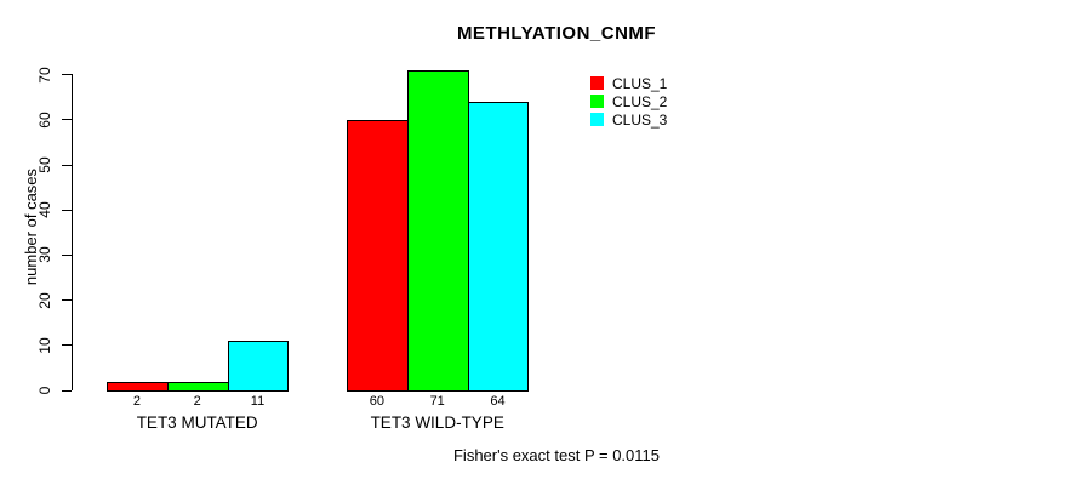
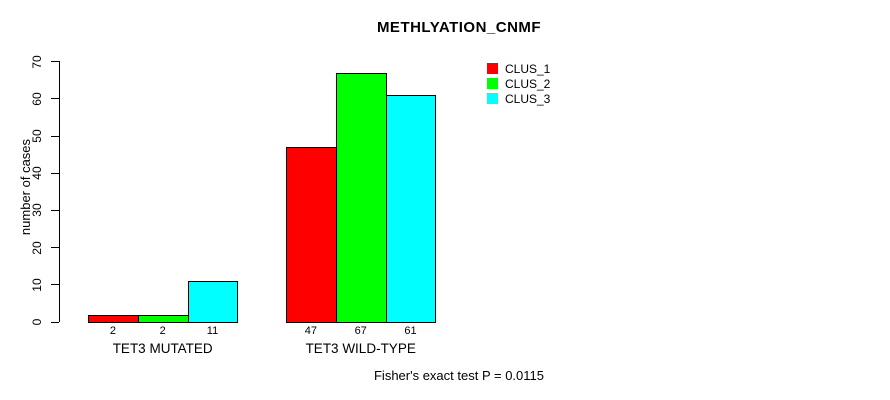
CLUS_1/TET3 WILD-TYPE: 60 -> 47
CLUS_2/TET3 WILD-TYPE: 71 -> 67
CLUS_3/TET3 WILD-TYPE: 64 -> 61
